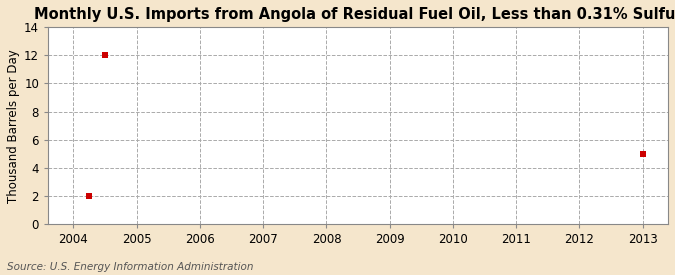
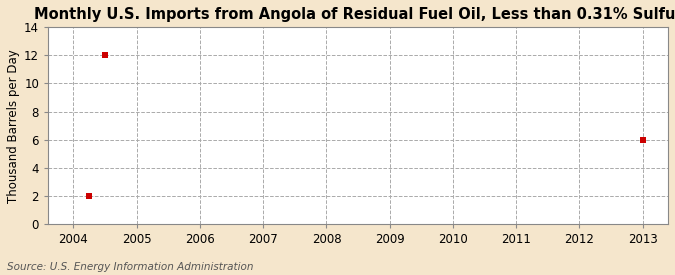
2013: 5 -> 6
